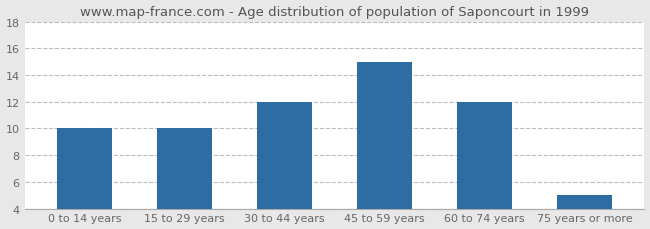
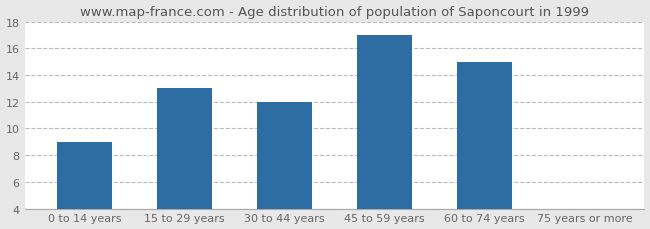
0 to 14 years: 10 -> 9
15 to 29 years: 10 -> 13
45 to 59 years: 15 -> 17
60 to 74 years: 12 -> 15
75 years or more: 5 -> 4
